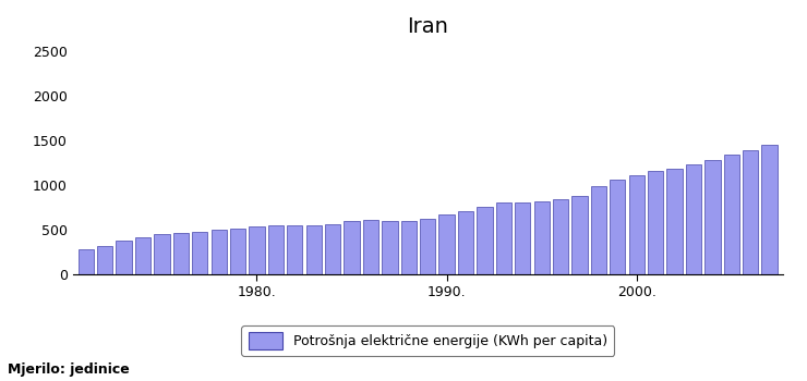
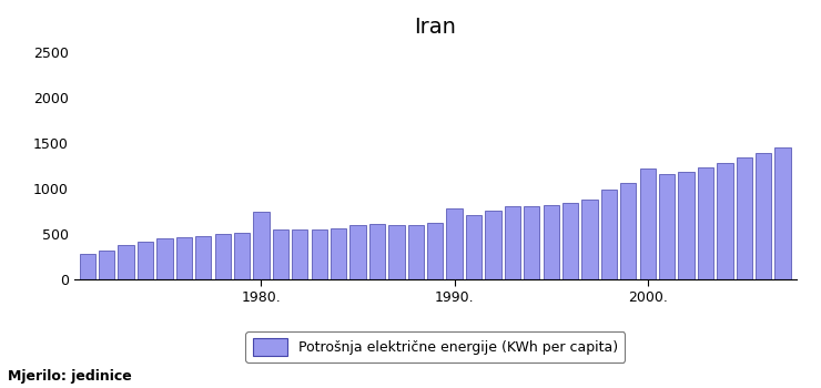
1980.: 530 -> 740
1990.: 660 -> 780
2000.: 1110 -> 1220
